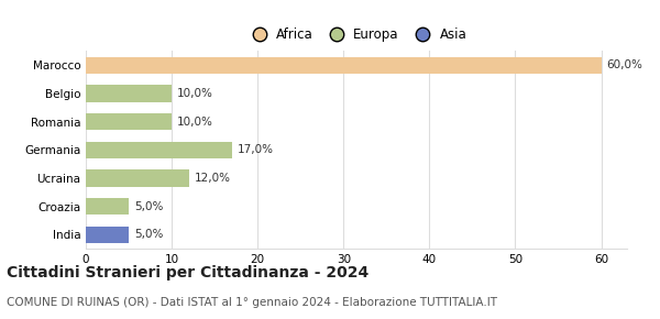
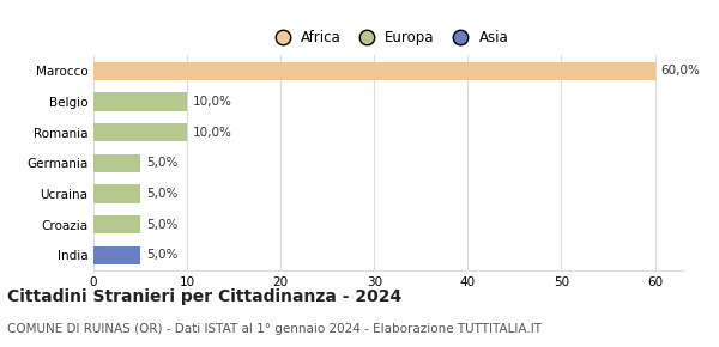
Germania: 17,0% -> 5,0%
Ucraina: 12,0% -> 5,0%
